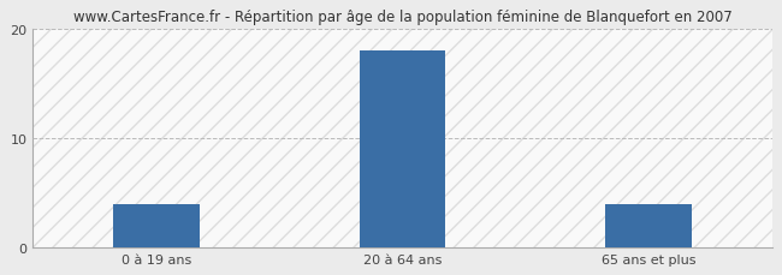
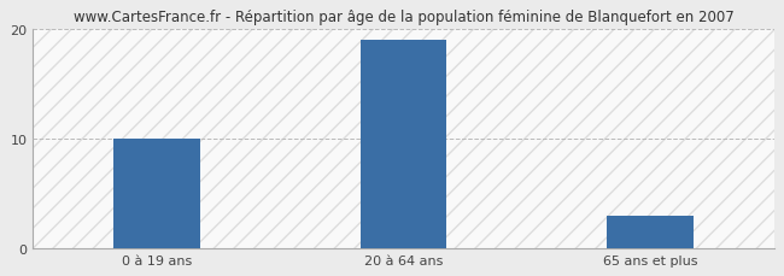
0 à 19 ans: 4 -> 10
20 à 64 ans: 18 -> 19
65 ans et plus: 4 -> 3
